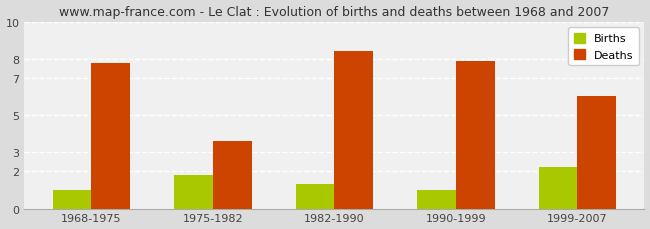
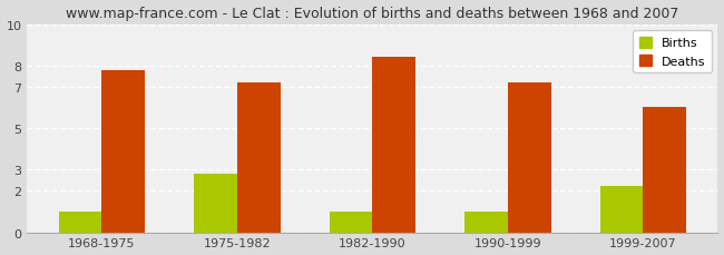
Births/1975-1982: 1.8 -> 2.8
Deaths/1975-1982: 3.6 -> 7.2
Births/1982-1990: 1.3 -> 1.0
Deaths/1990-1999: 7.9 -> 7.2
